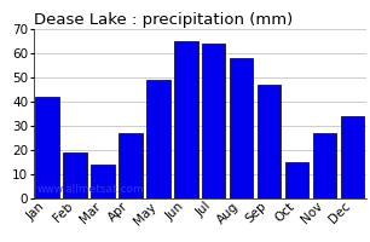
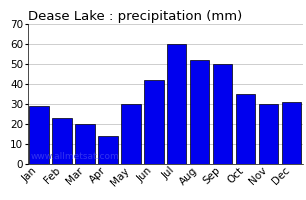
Jan: 42 -> 29
Feb: 19 -> 23
Mar: 14 -> 20
Apr: 27 -> 14
May: 49 -> 30
Jun: 65 -> 42
Jul: 64 -> 60
Aug: 58 -> 52
Sep: 47 -> 50
Oct: 15 -> 35
Nov: 27 -> 30
Dec: 34 -> 31
